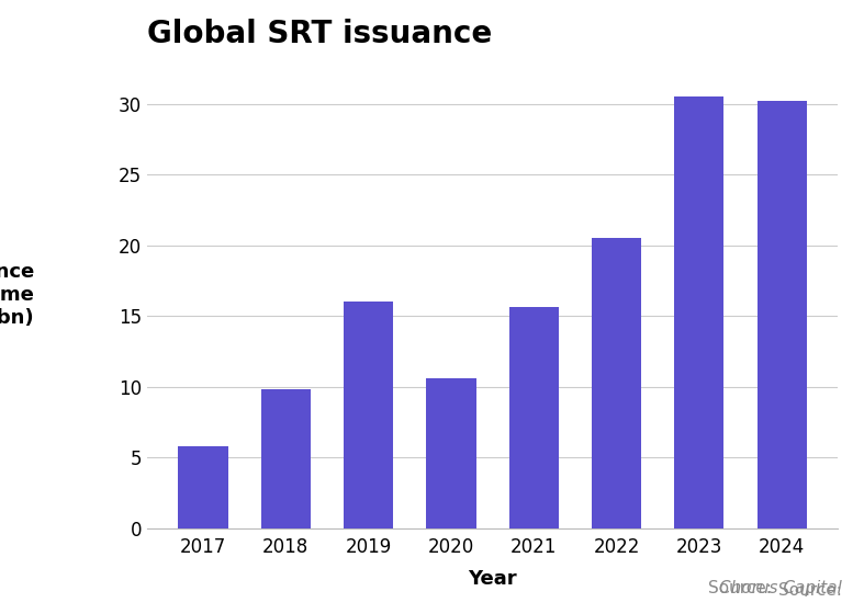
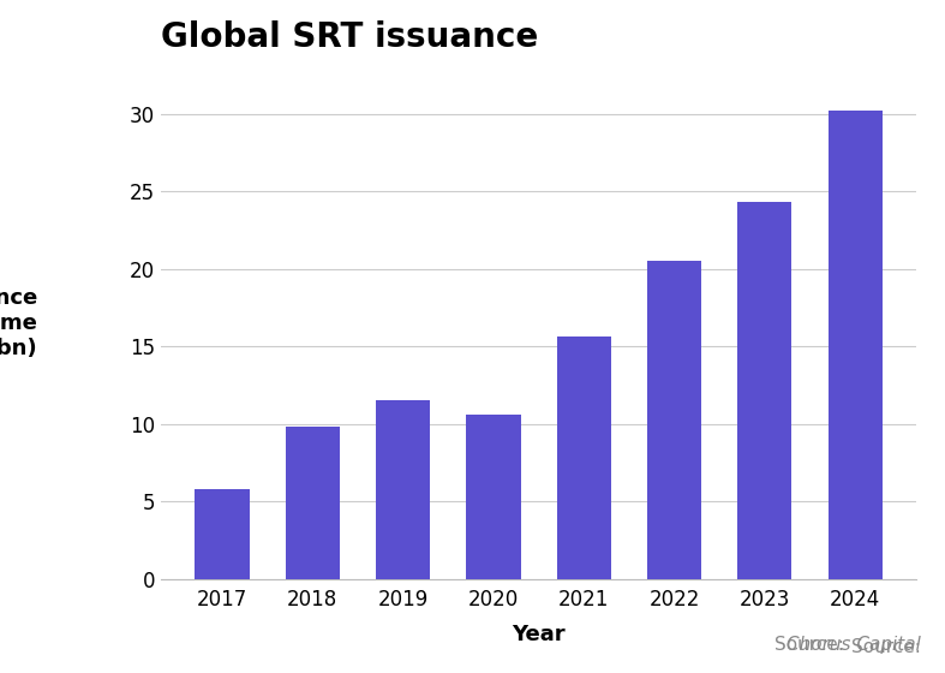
2019: 16.0 -> 11.5
2023: 30.5 -> 24.3
